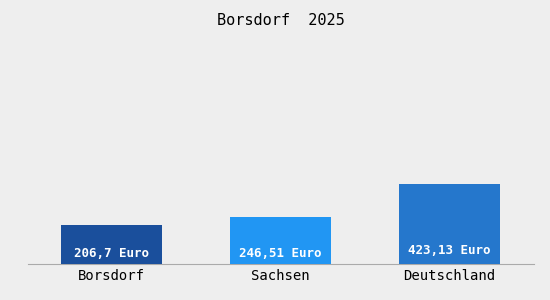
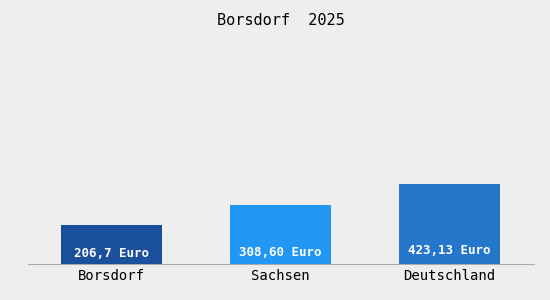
Sachsen: 246,51 -> 308,60
